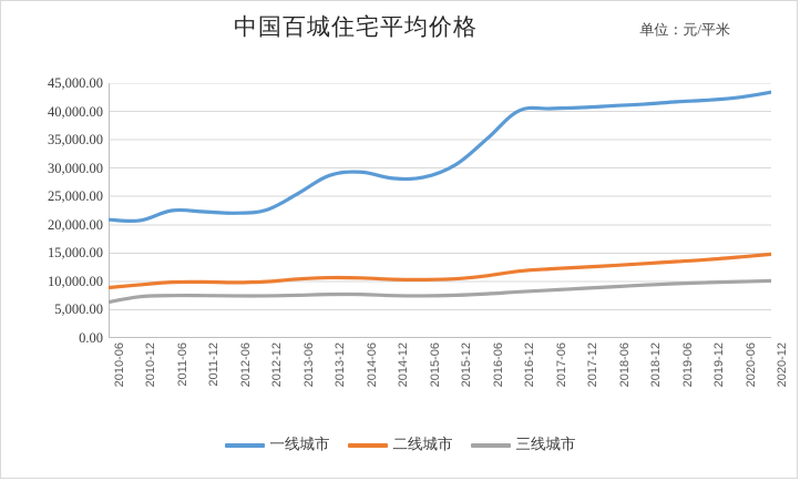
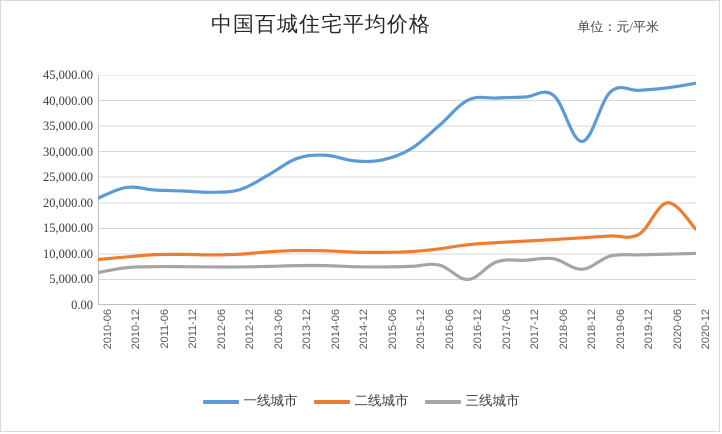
一线城市/2010-12: 21000 -> 23000
三线城市/2016-12: 8000 -> 5000
一线城市/2018-12: 41000 -> 32000
三线城市/2018-12: 9000 -> 7000
二线城市/2020-06: 14000 -> 20000
